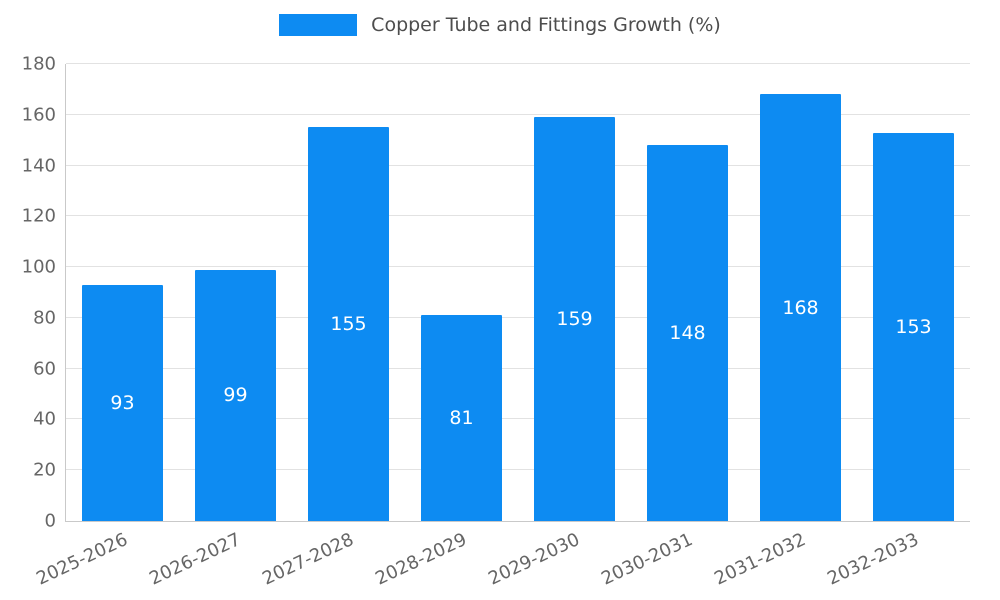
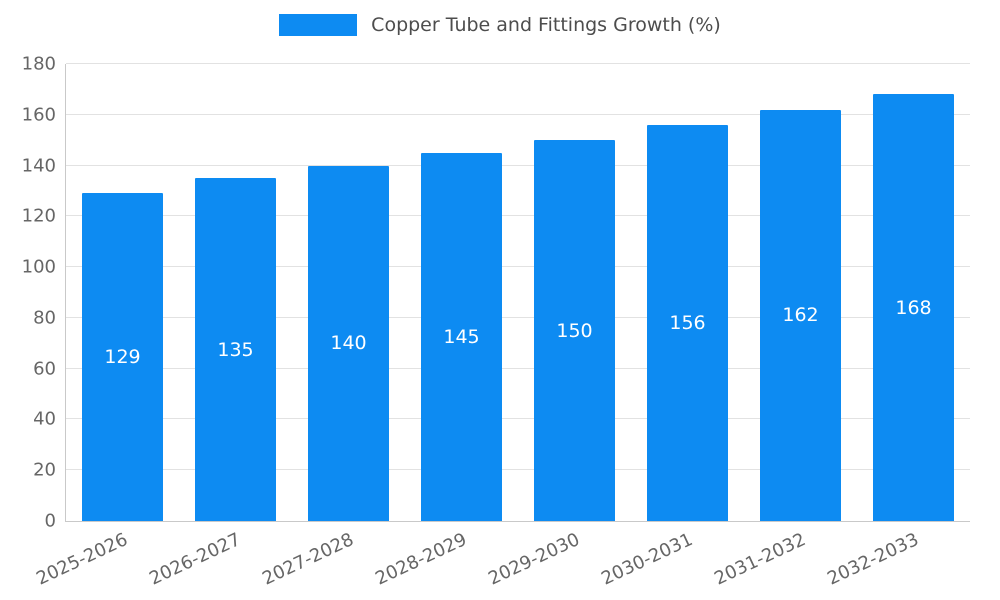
2025-2026: 93 -> 129
2026-2027: 99 -> 135
2027-2028: 155 -> 140
2028-2029: 81 -> 145
2029-2030: 159 -> 150
2030-2031: 148 -> 156
2031-2032: 168 -> 162
2032-2033: 153 -> 168
